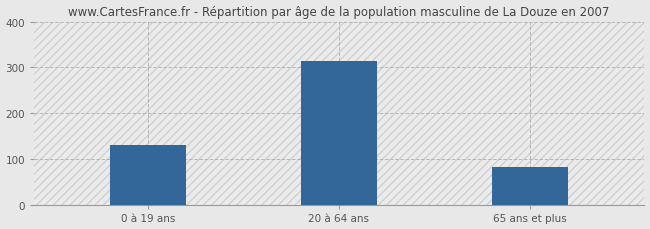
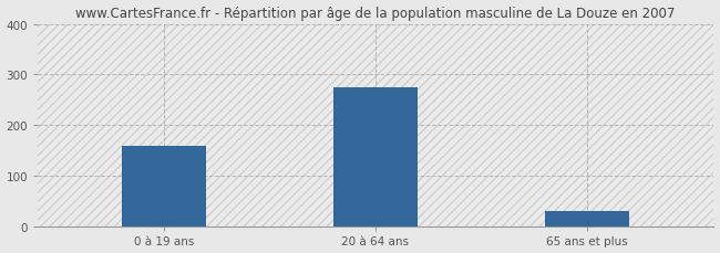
0 à 19 ans: 130 -> 160
20 à 64 ans: 314 -> 275
65 ans et plus: 82 -> 30
